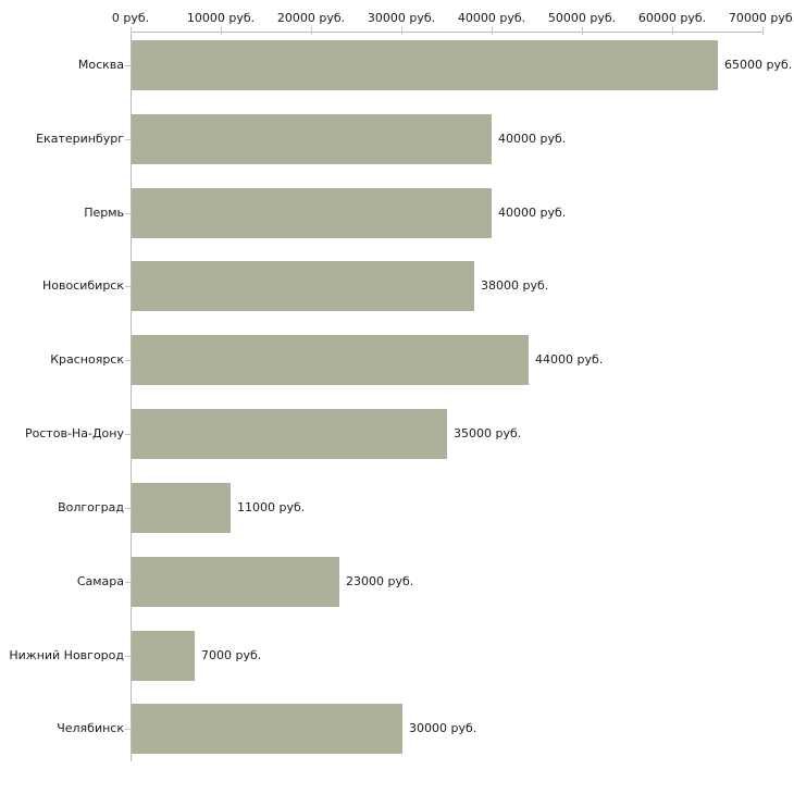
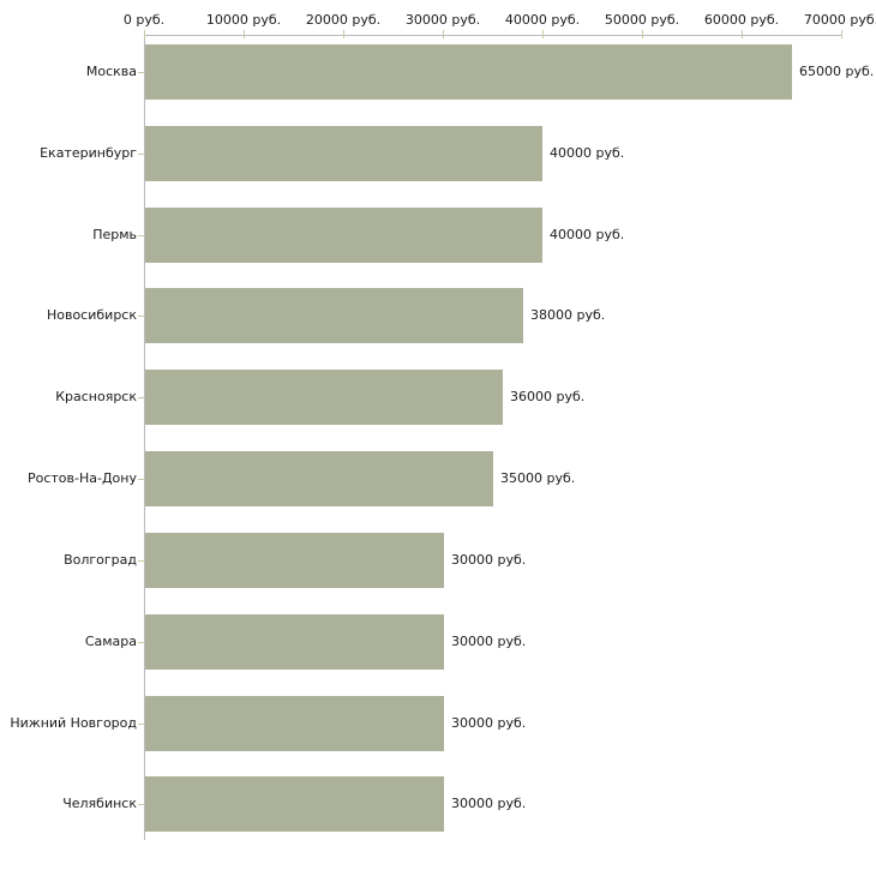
Красноярск: 44000 -> 36000
Волгоград: 11000 -> 30000
Самара: 23000 -> 30000
Нижний Новгород: 7000 -> 30000
